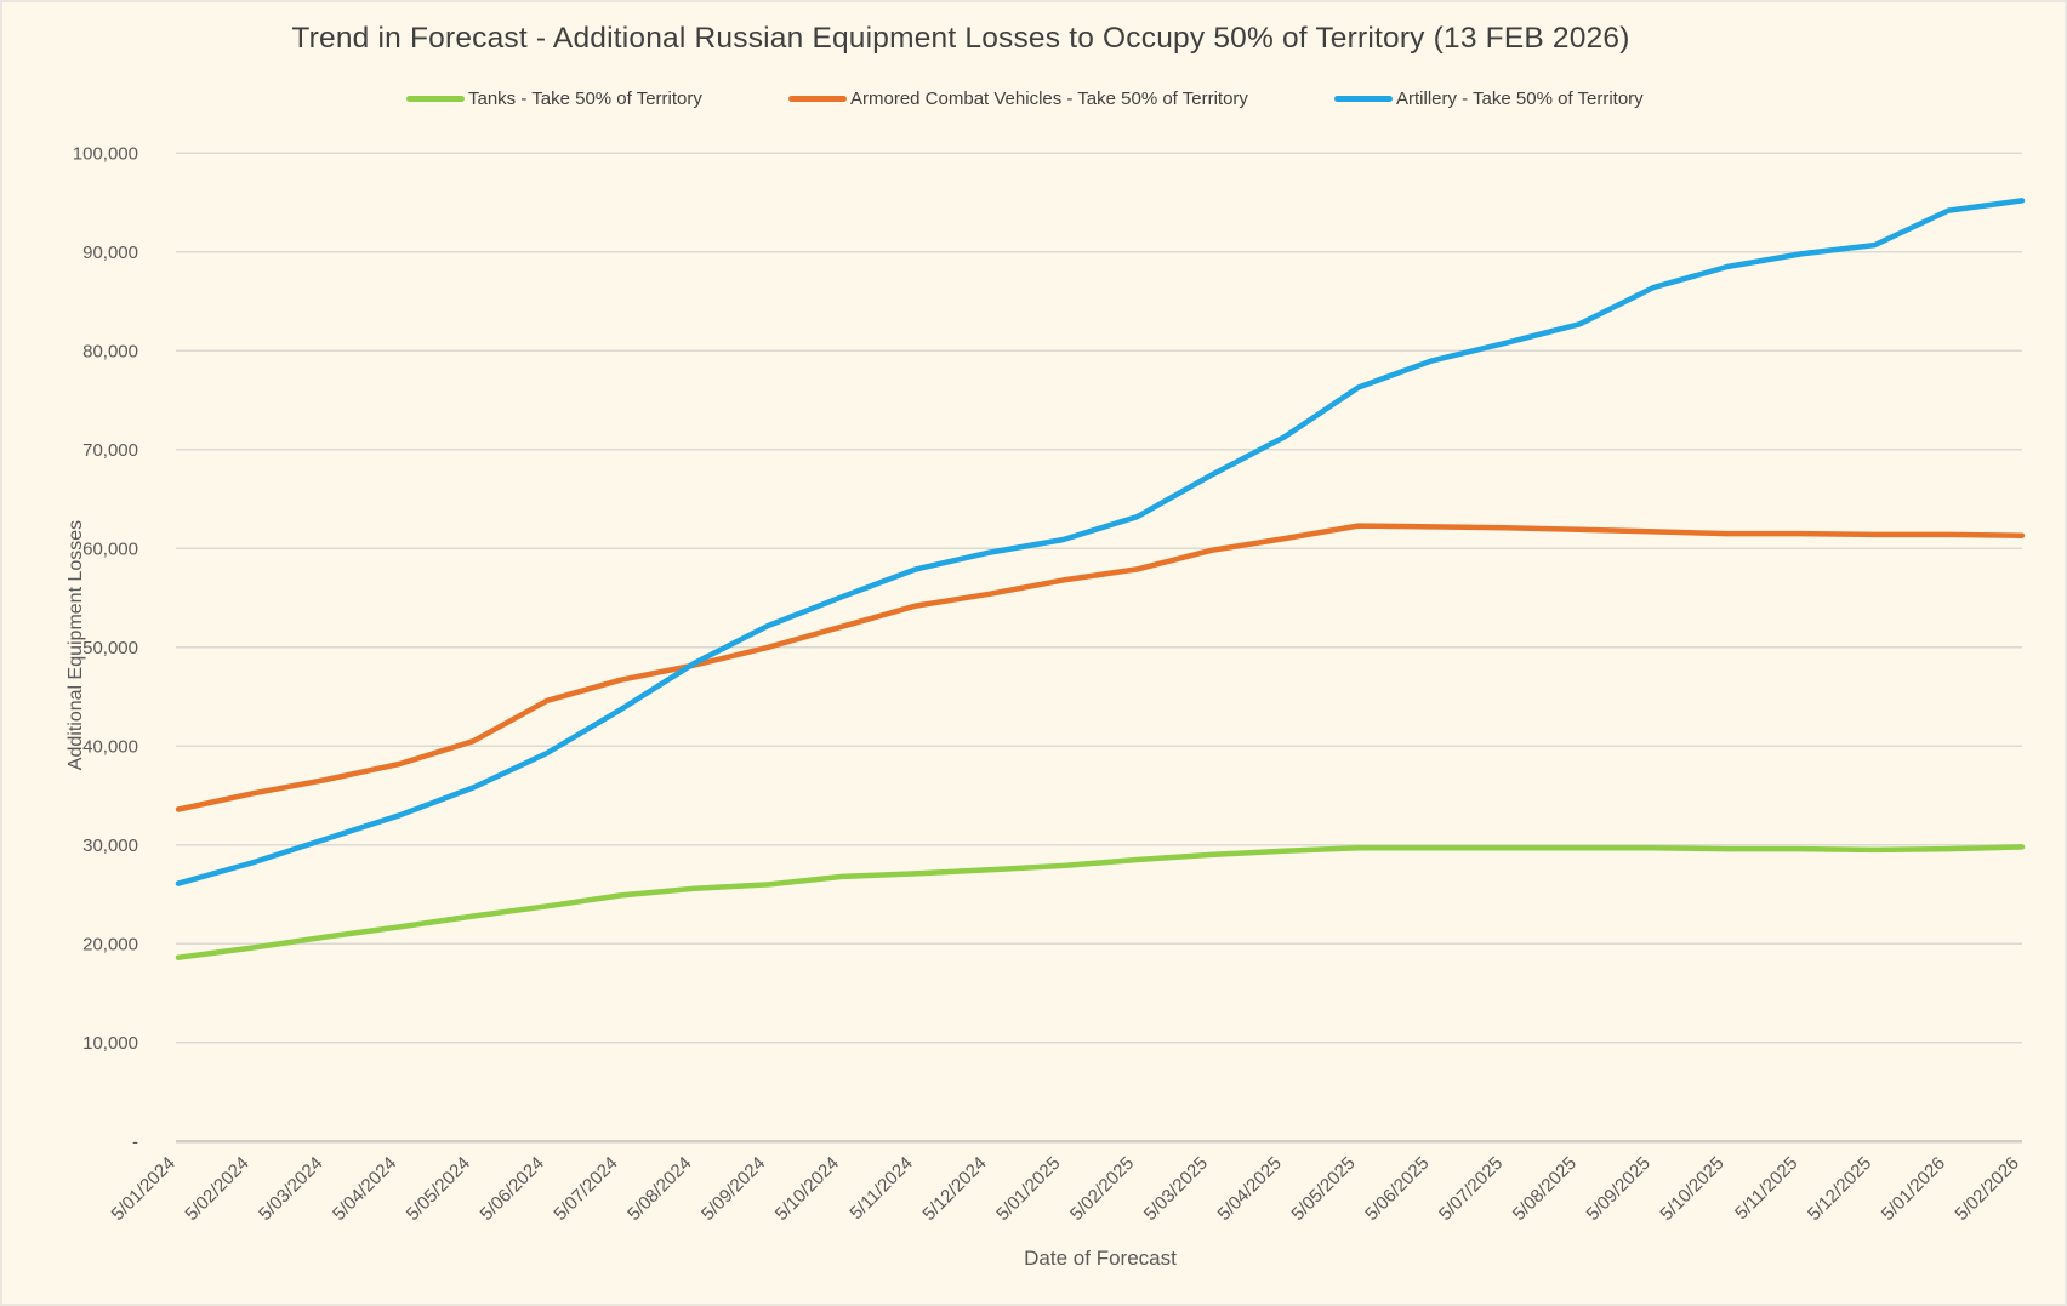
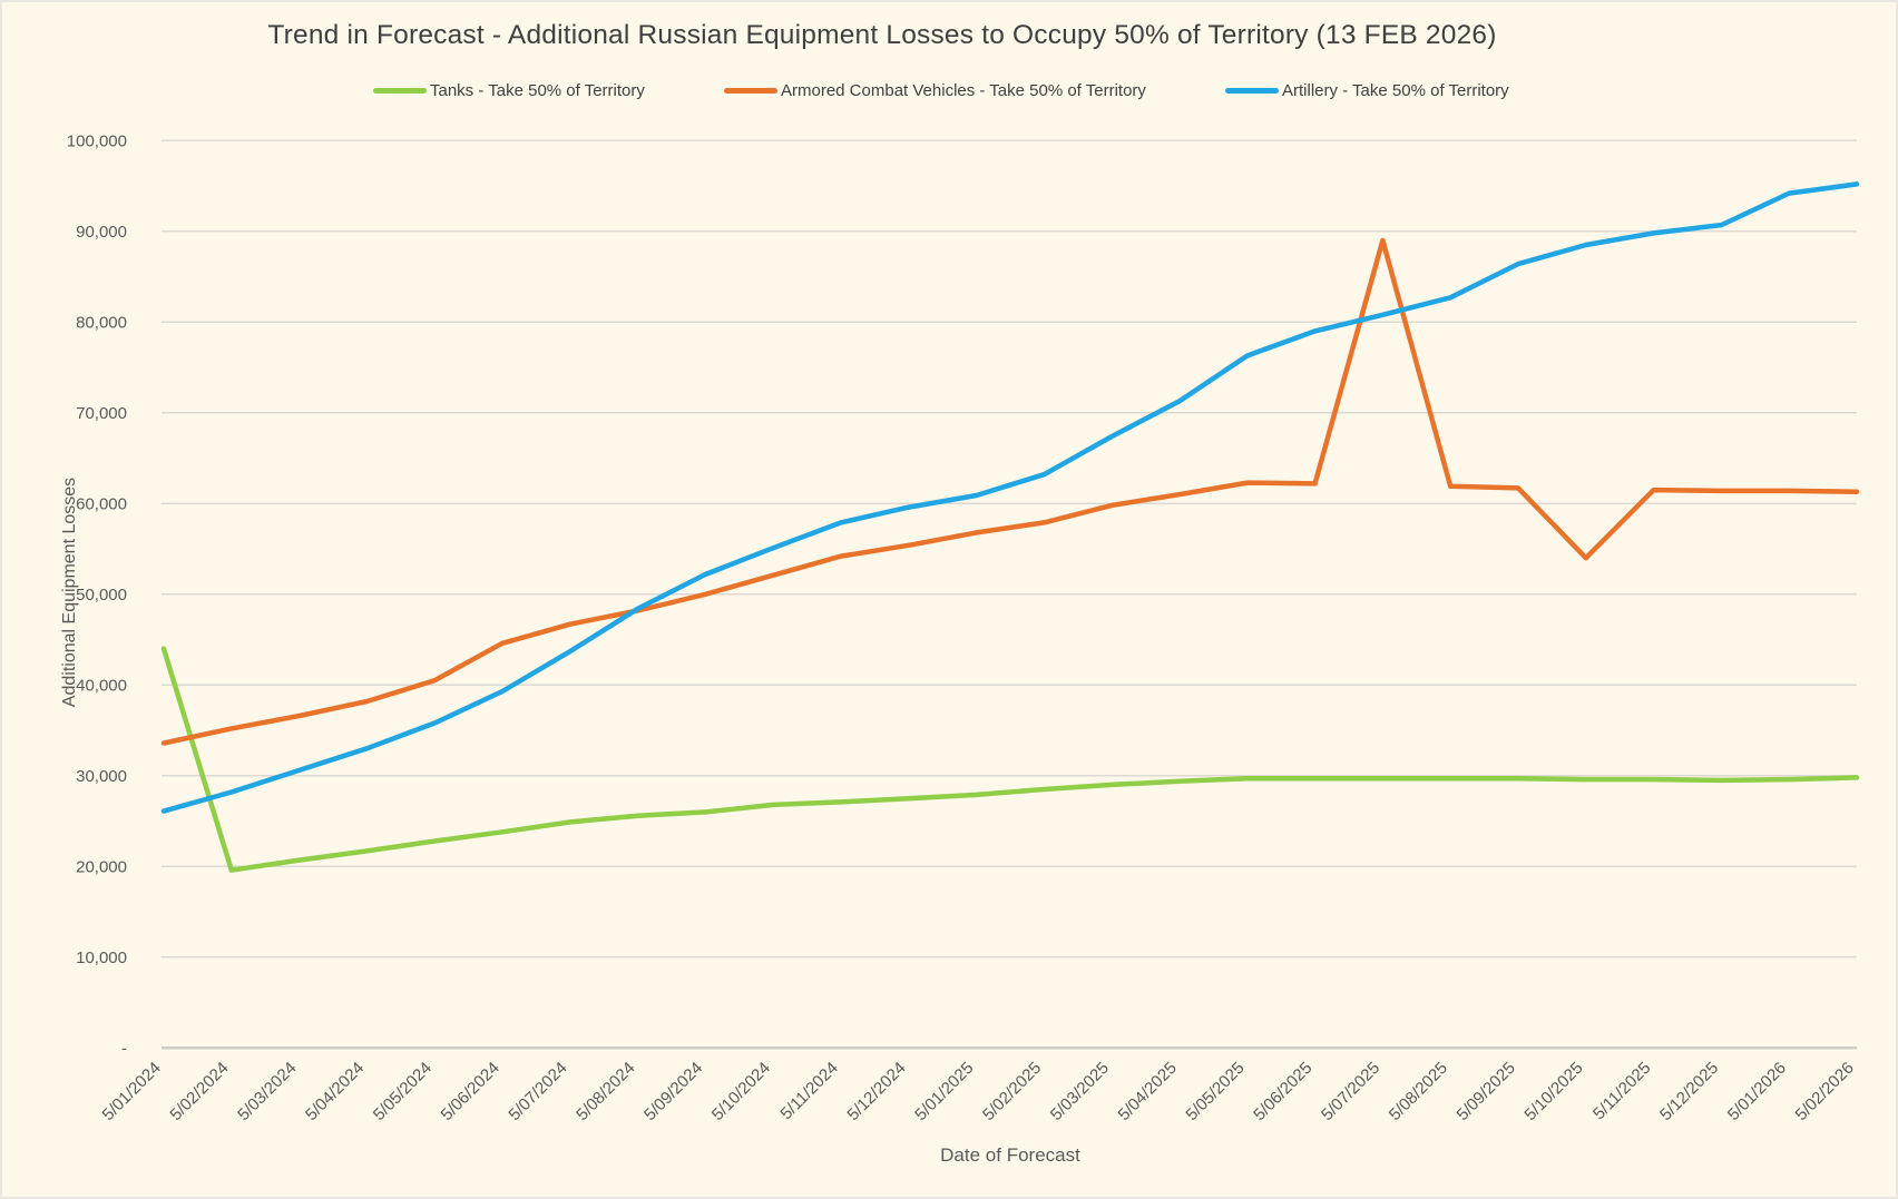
Tanks - Take 50% of Territory/5/01/2024: 19000 -> 44000
Armored Combat Vehicles - Take 50% of Territory/5/07/2025: 62000 -> 89000
Armored Combat Vehicles - Take 50% of Territory/5/10/2025: 62000 -> 54000
